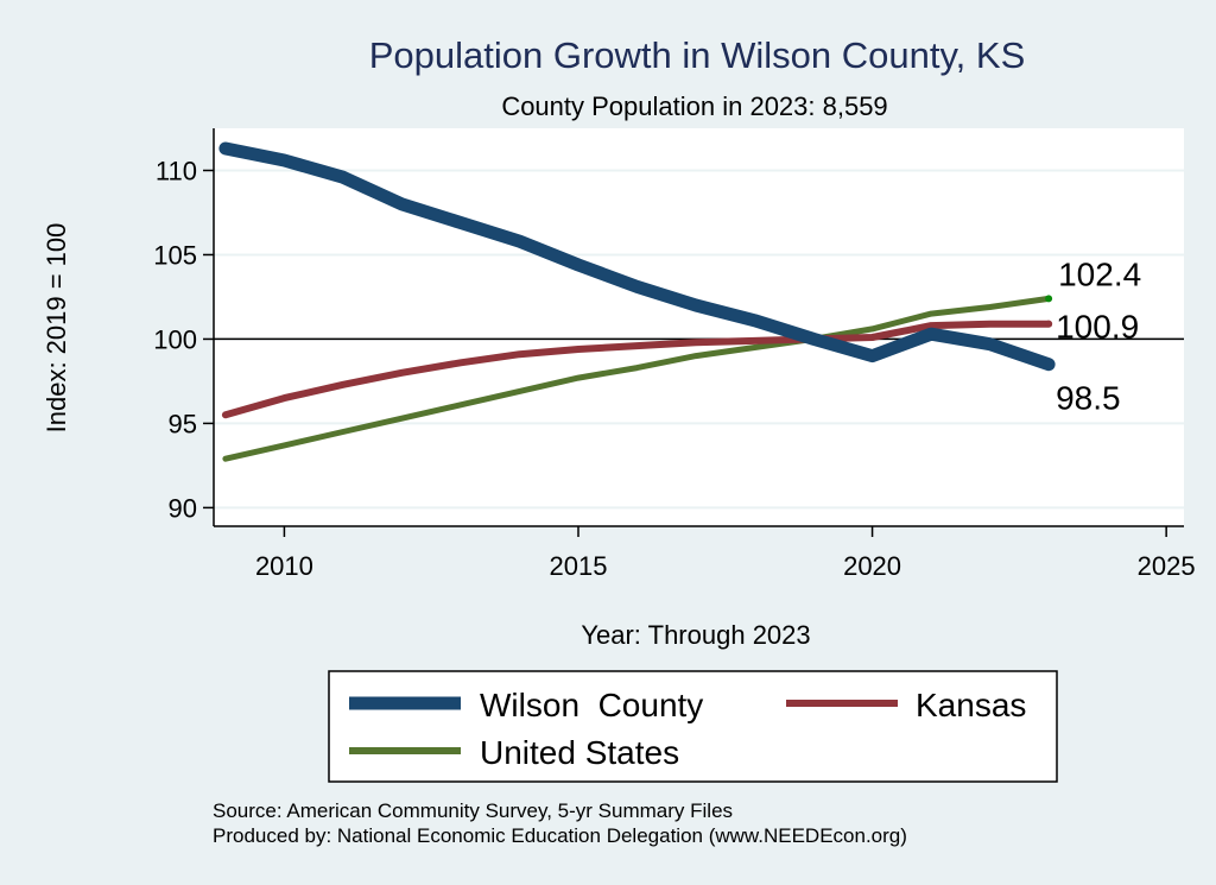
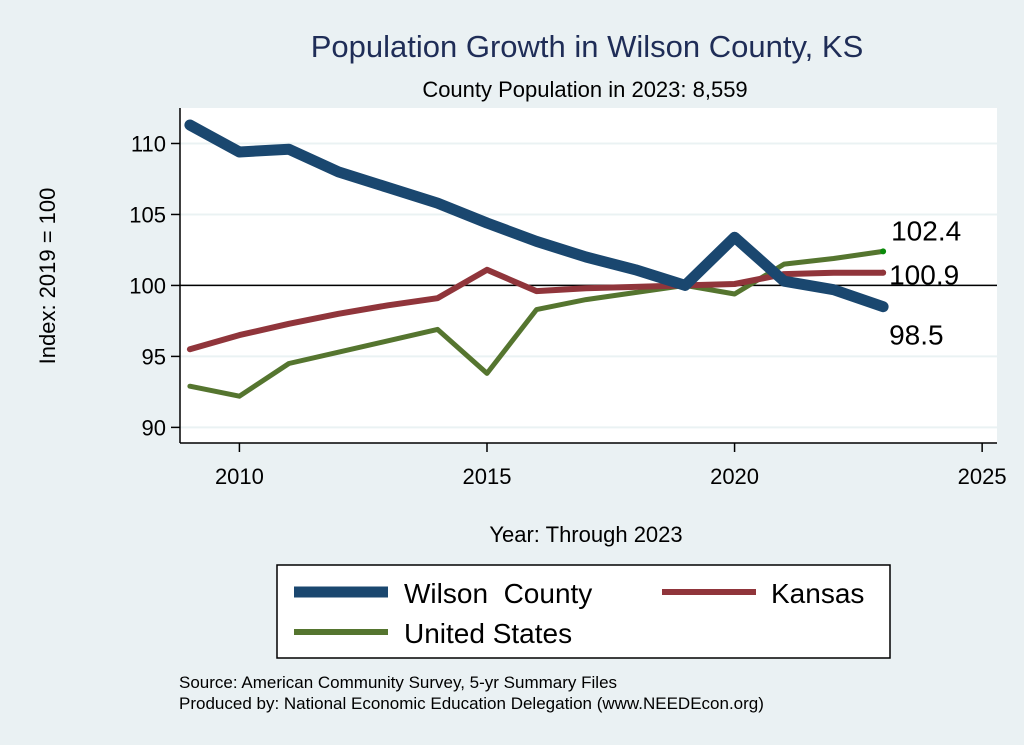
Wilson County/2010: 110.6 -> 109.4
United States/2010: 93.7 -> 92.2
Kansas/2015: 99.4 -> 101.1
United States/2015: 97.7 -> 93.8
Wilson County/2020: 99.0 -> 103.4
United States/2020: 100.6 -> 99.4
